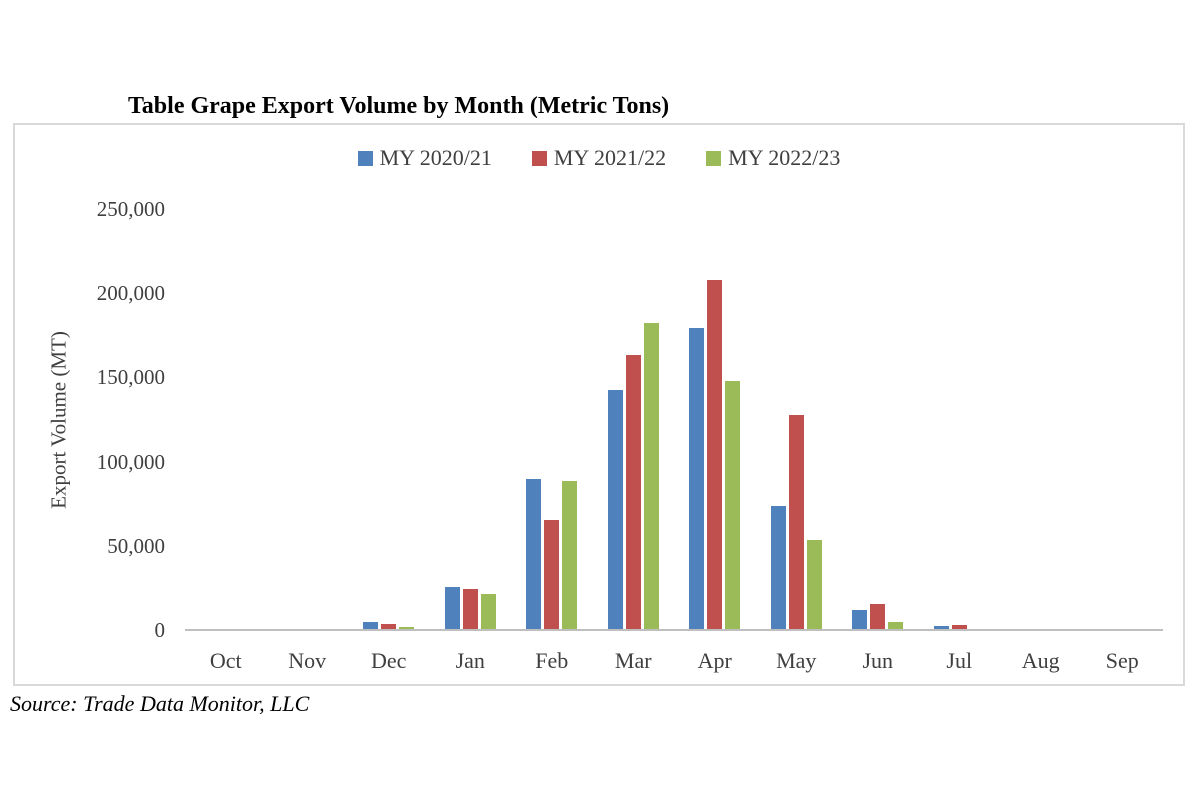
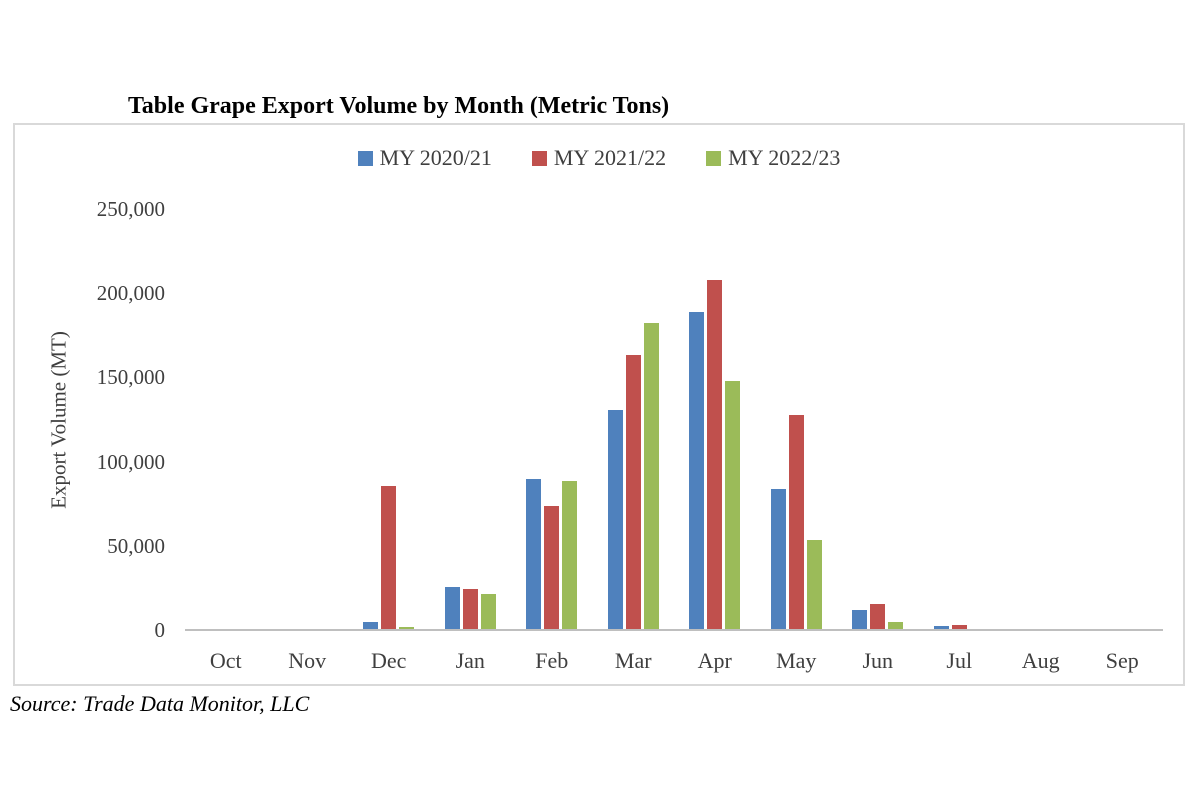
MY 2021/22/Dec: 3000 -> 85000
MY 2021/22/Feb: 65000 -> 73000
MY 2020/21/Mar: 142000 -> 130000
MY 2020/21/Apr: 179000 -> 188000
MY 2020/21/May: 73000 -> 83000
